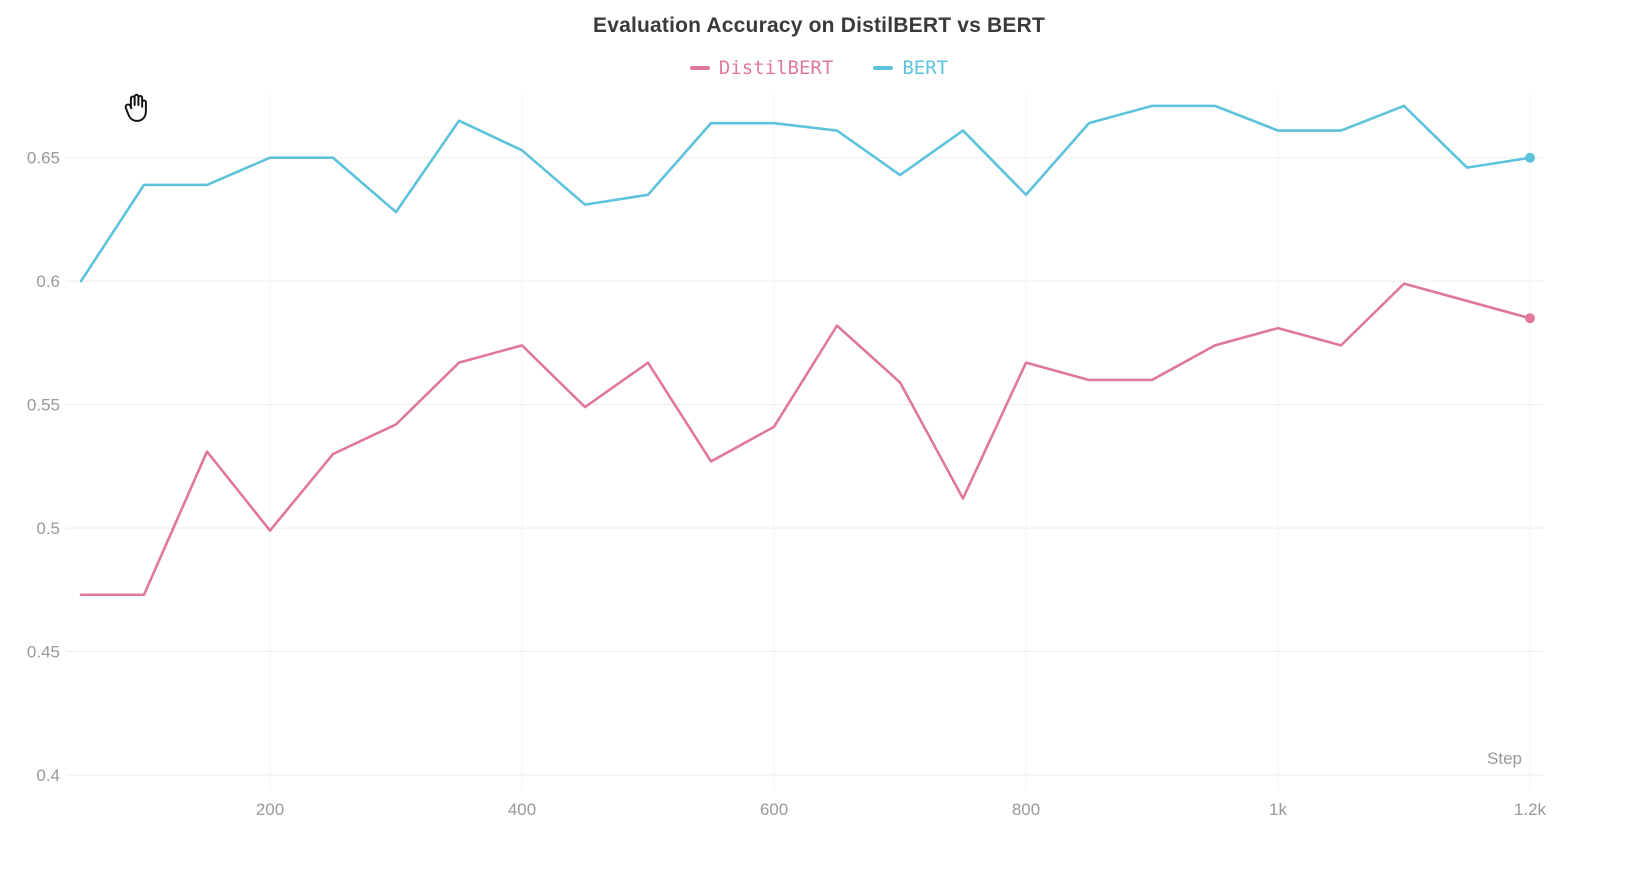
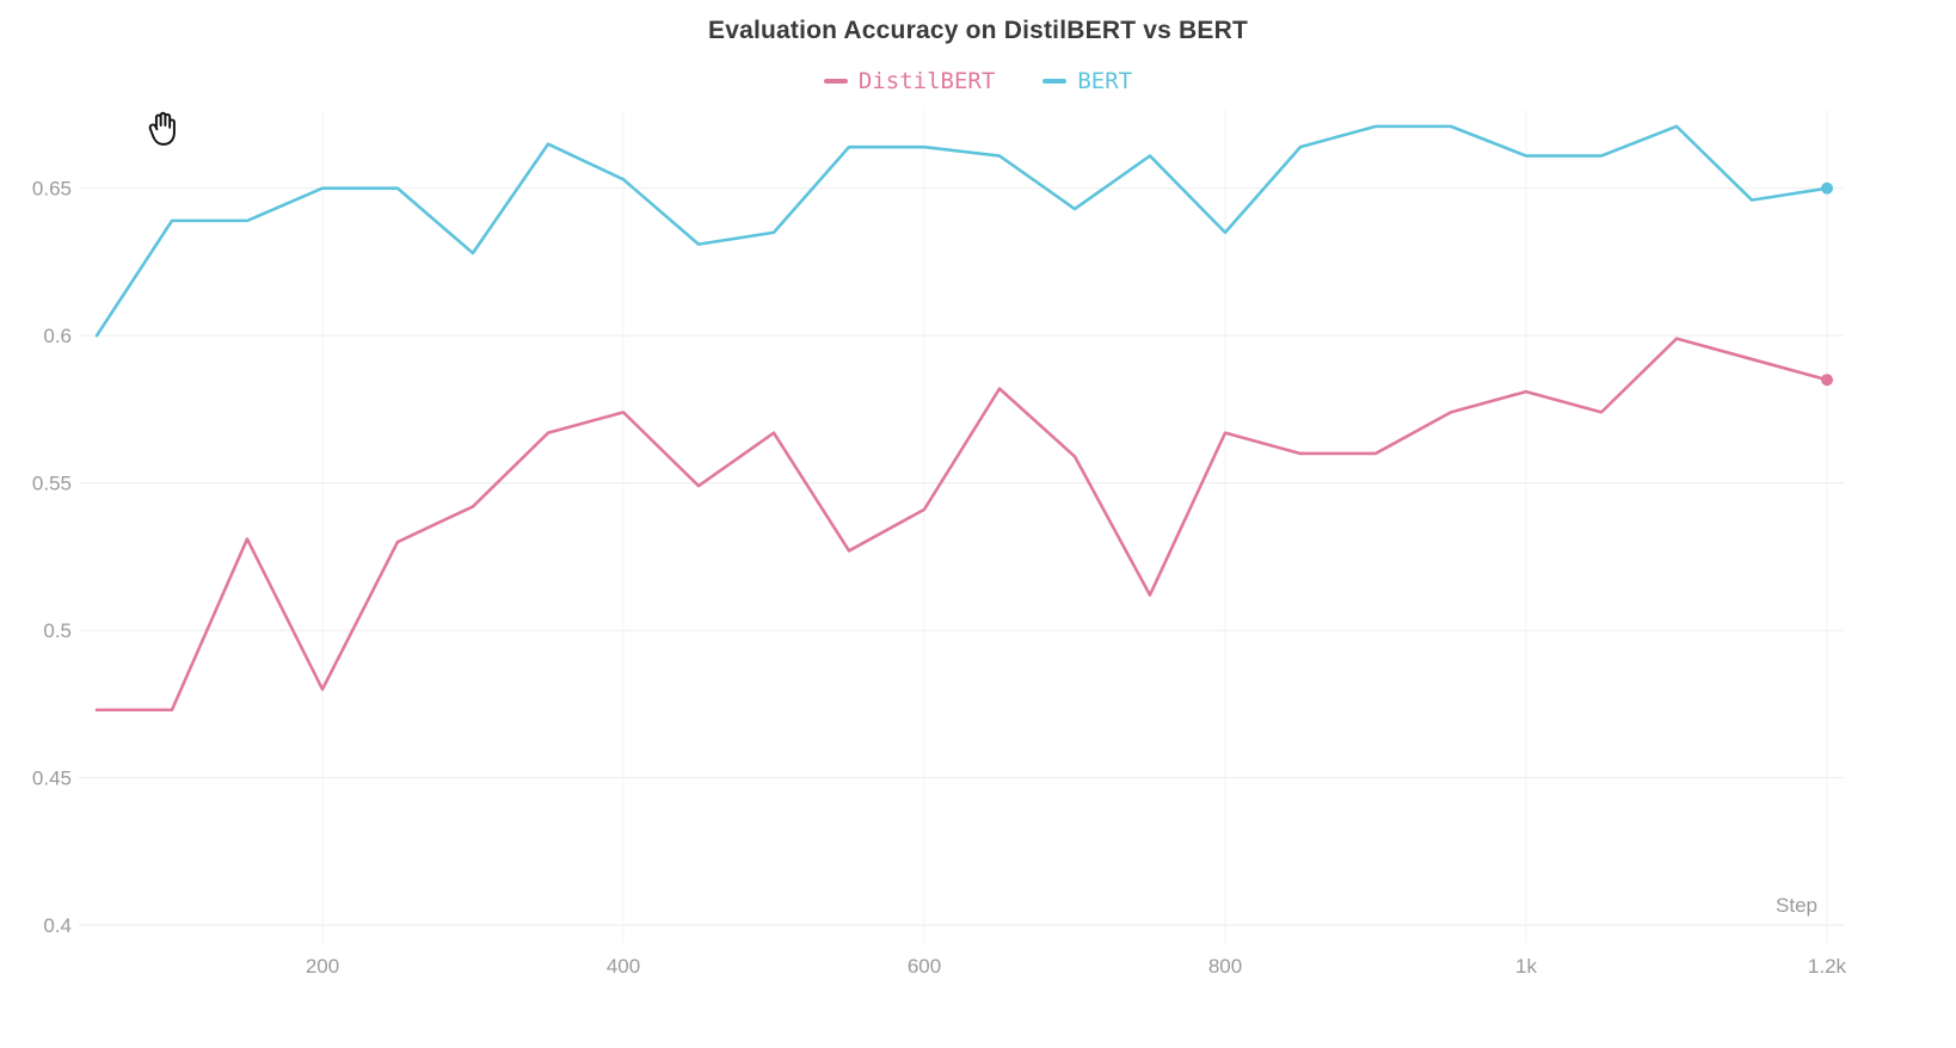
DistilBERT/200: 0.499 -> 0.480
